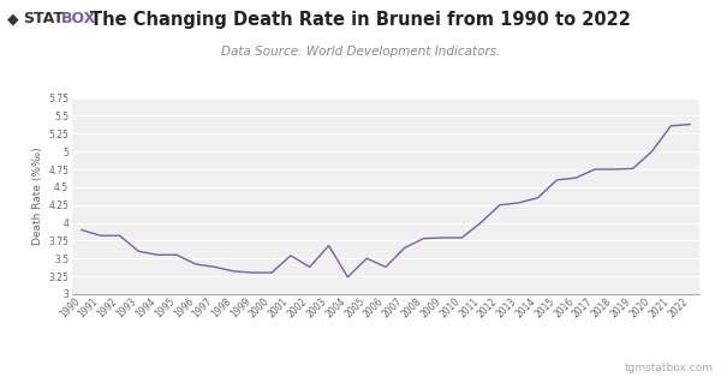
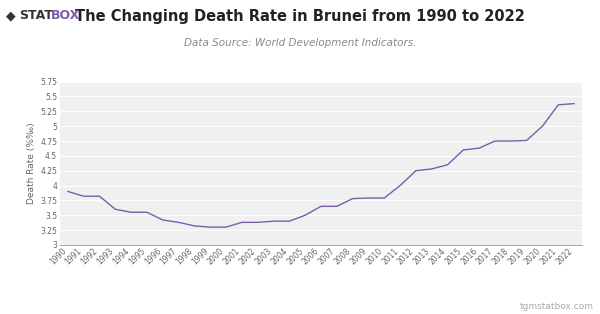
2001: 3.54 -> 3.38
2003: 3.68 -> 3.40
2004: 3.24 -> 3.40
2006: 3.38 -> 3.65
